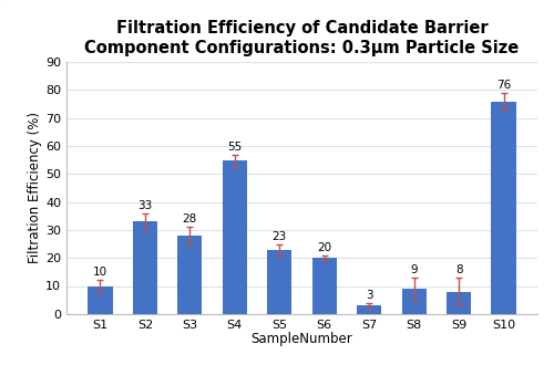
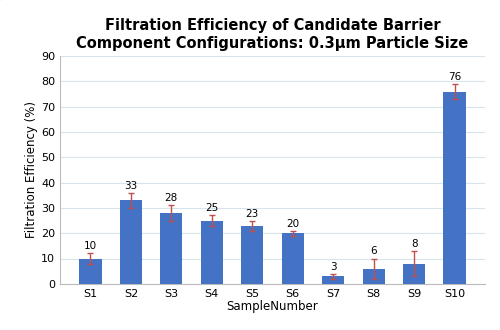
S4: 55 -> 25
S8: 9 -> 6
